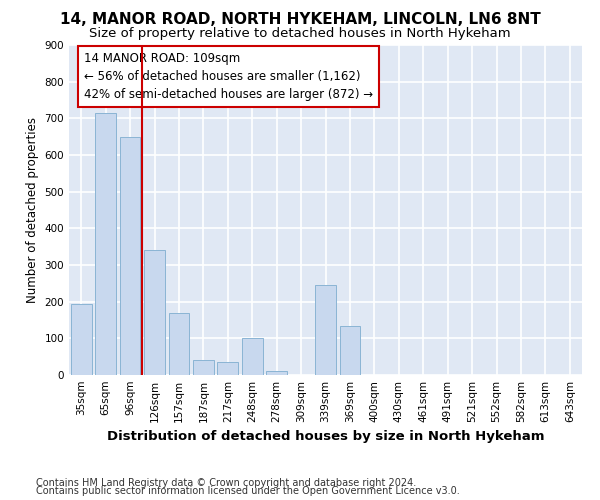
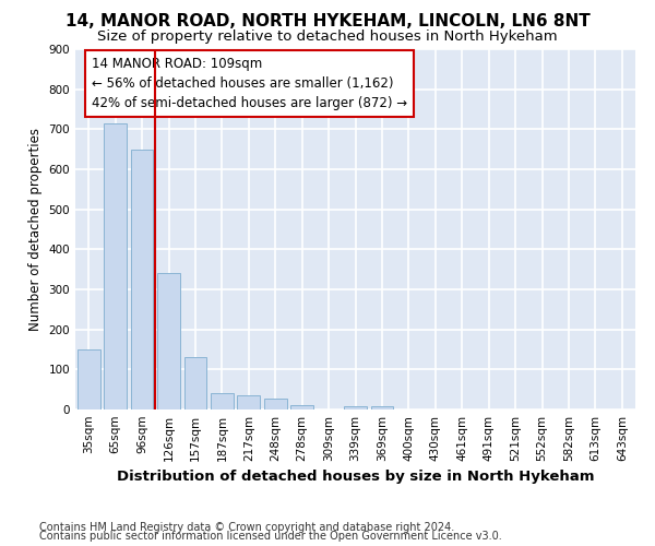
35sqm: 195 -> 150
157sqm: 170 -> 130
248sqm: 100 -> 27
339sqm: 245 -> 8
369sqm: 135 -> 8
